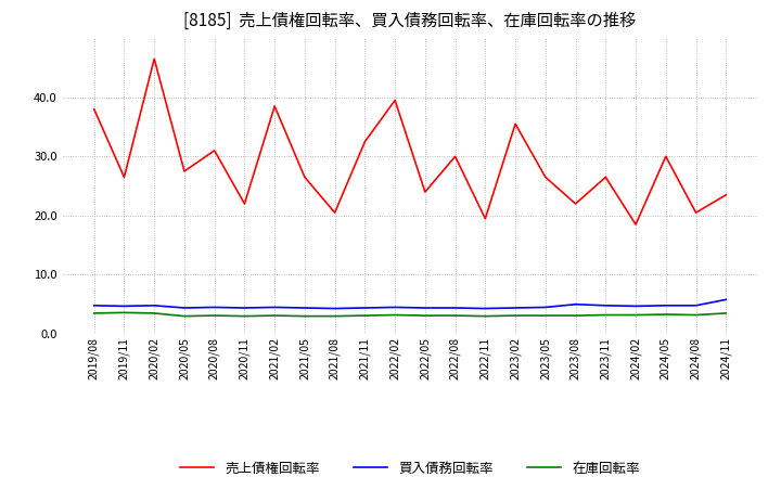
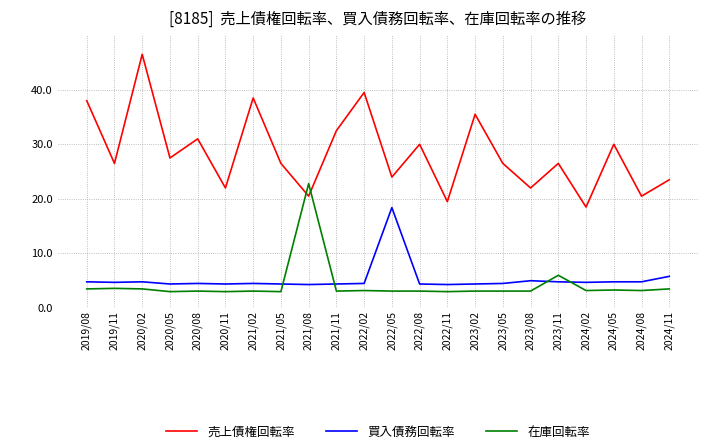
在庫回転率/2021/08: 3.0 -> 22.8
買入債務回転率/2022/05: 4.4 -> 18.4
在庫回転率/2023/11: 3.2 -> 6.0
